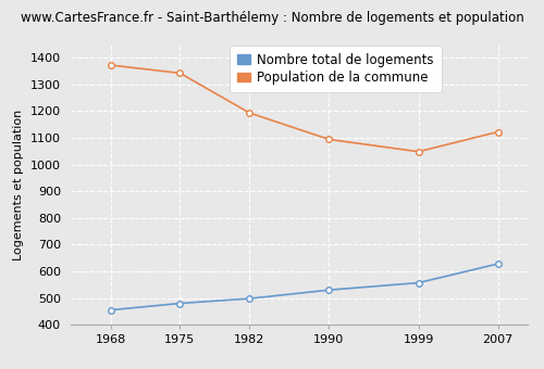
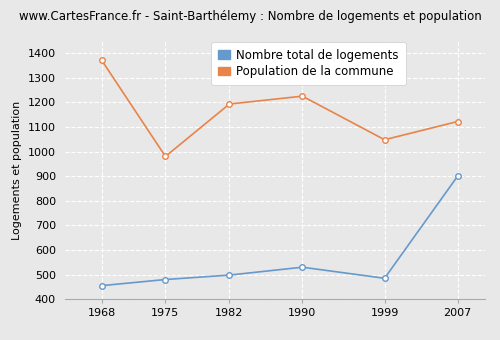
Population de la commune/1975: 1342 -> 980
Population de la commune/1990: 1094 -> 1225
Nombre total de logements/1999: 557 -> 485
Nombre total de logements/2007: 628 -> 900
